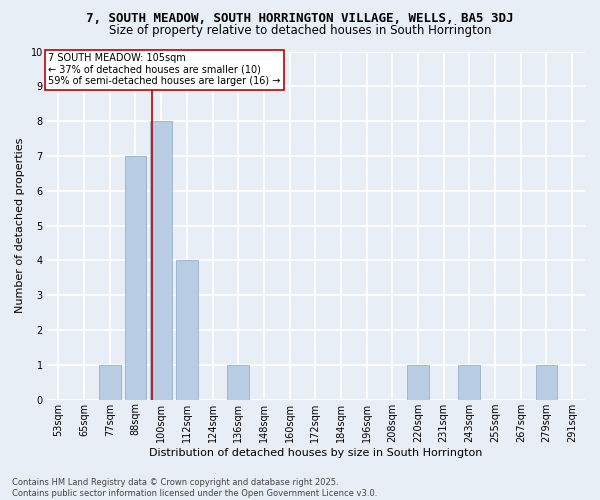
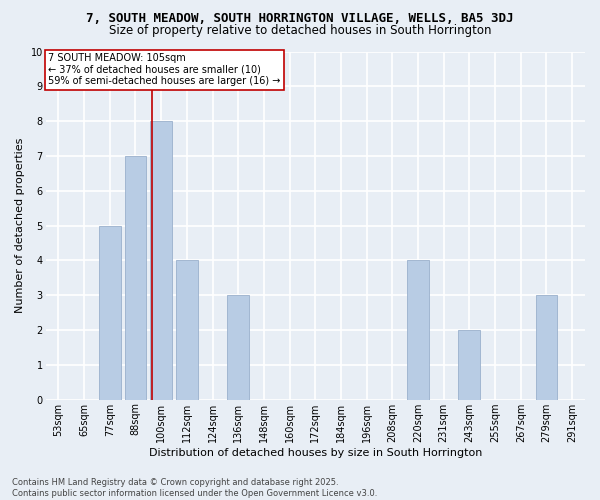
77sqm: 1 -> 5
136sqm: 1 -> 3
220sqm: 1 -> 4
243sqm: 1 -> 2
279sqm: 1 -> 3
